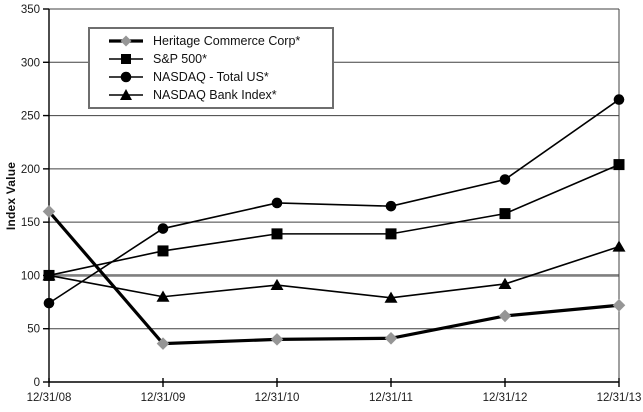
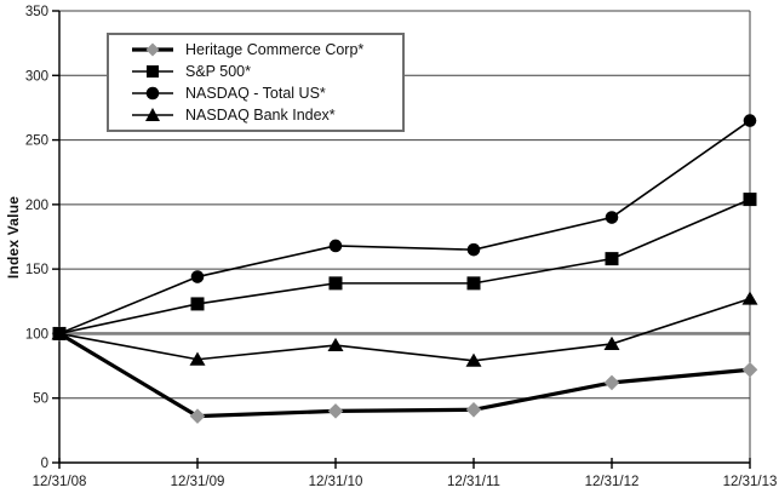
Heritage Commerce Corp*/12/31/08: 160 -> 100
NASDAQ - Total US*/12/31/08: 74 -> 100
